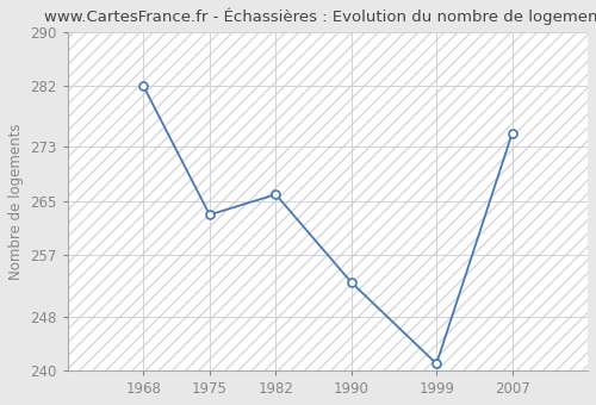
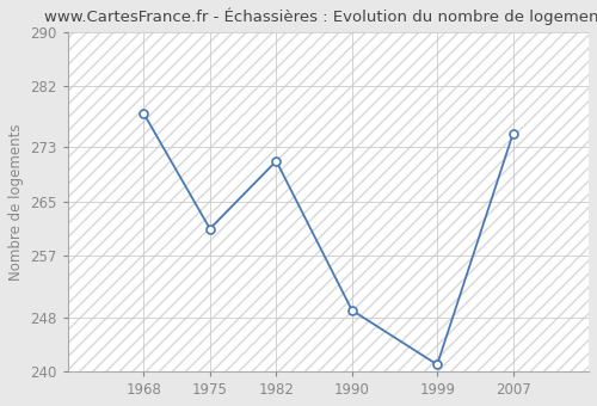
1968: 282 -> 278
1975: 263 -> 261
1982: 266 -> 271
1990: 253 -> 249
